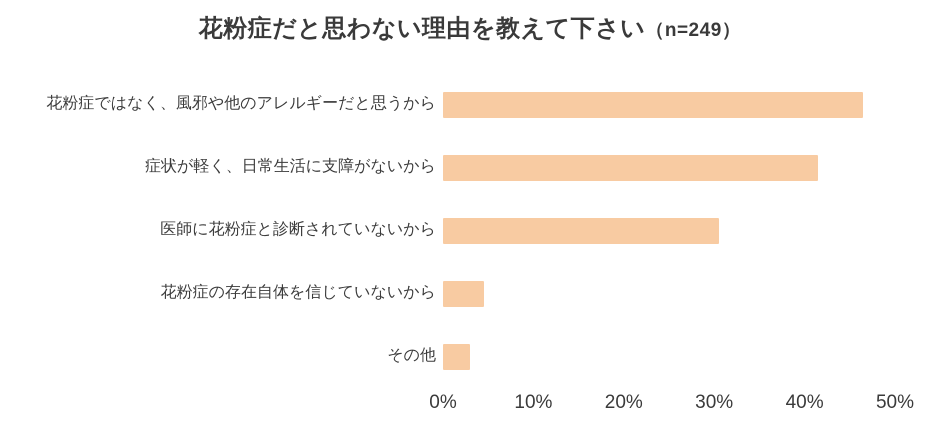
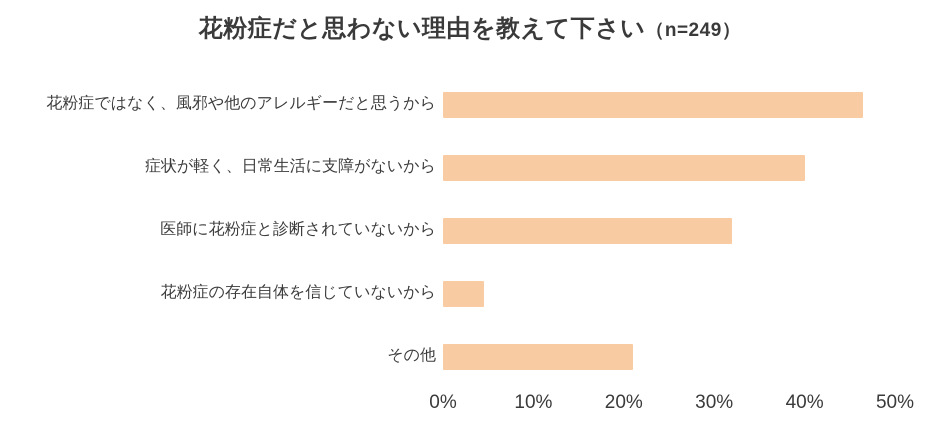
症状が軽く、日常生活に支障がないから: 42% -> 40%
医師に花粉症と診断されていないから: 30% -> 32%
その他: 3% -> 21%
